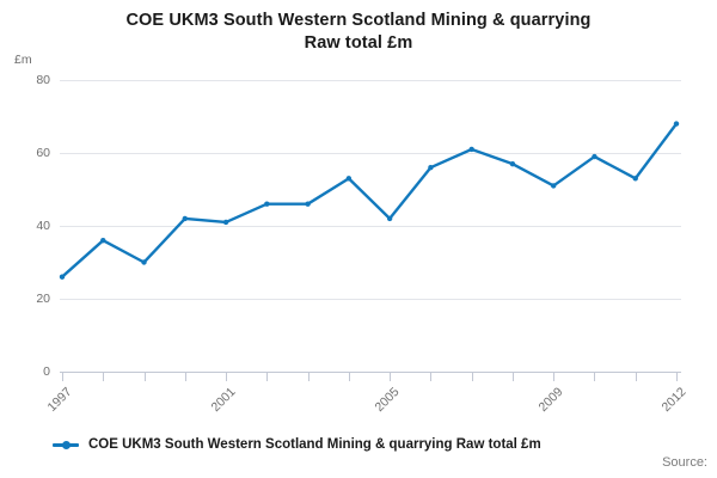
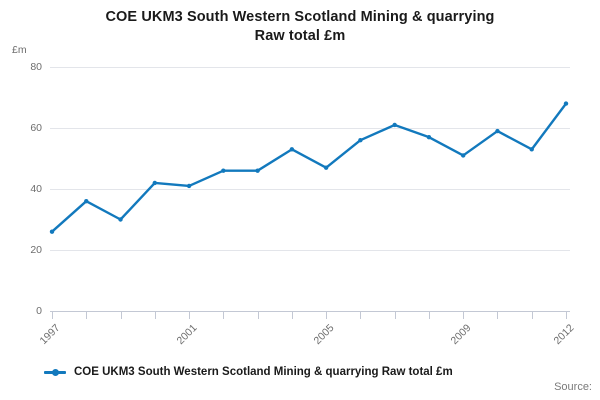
2005: 42 -> 47
